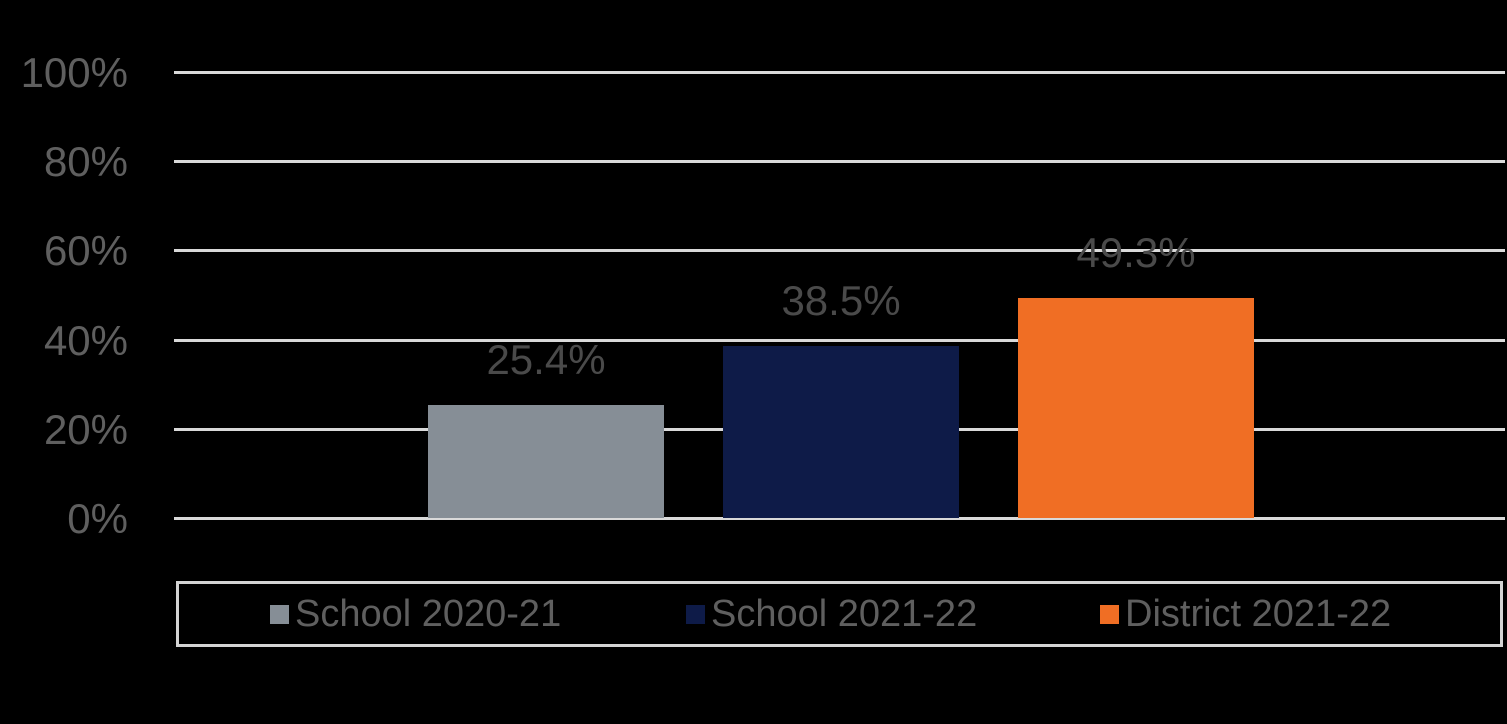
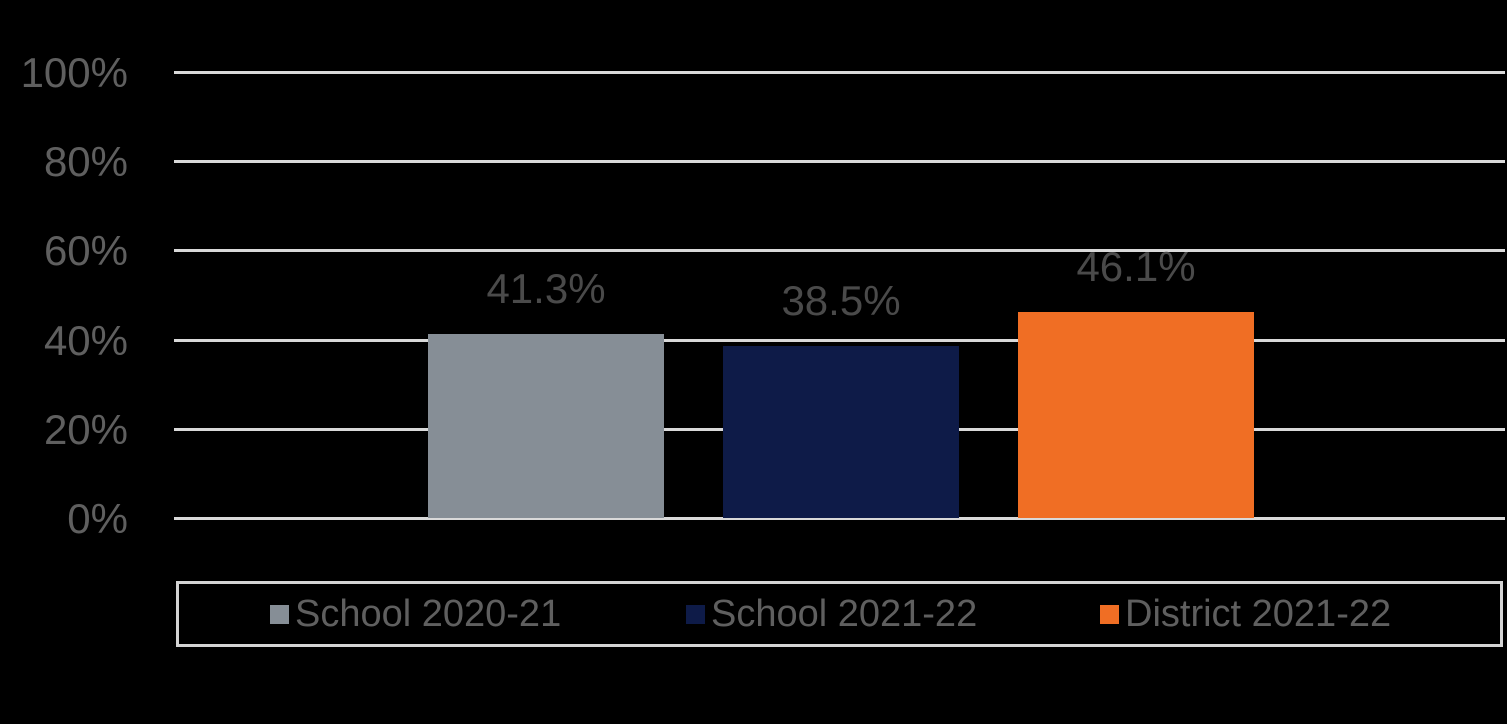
School 2020-21: 25.4% -> 41.3%
District 2021-22: 49.3% -> 46.1%
